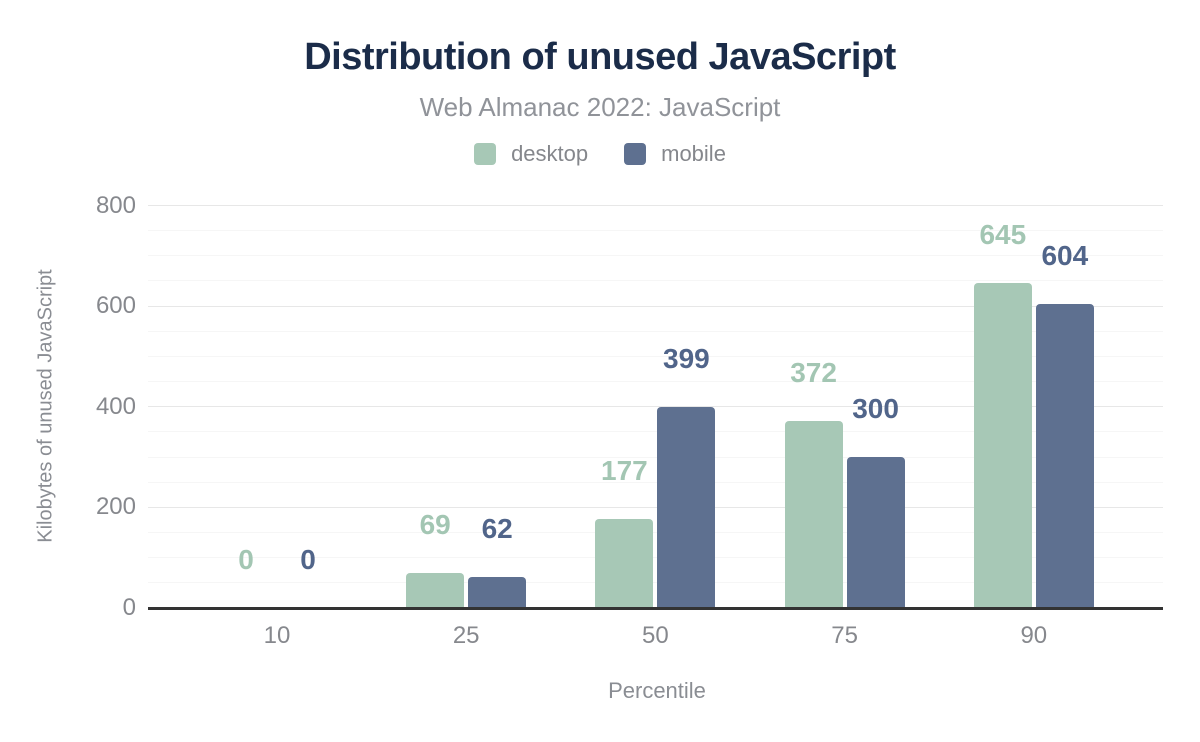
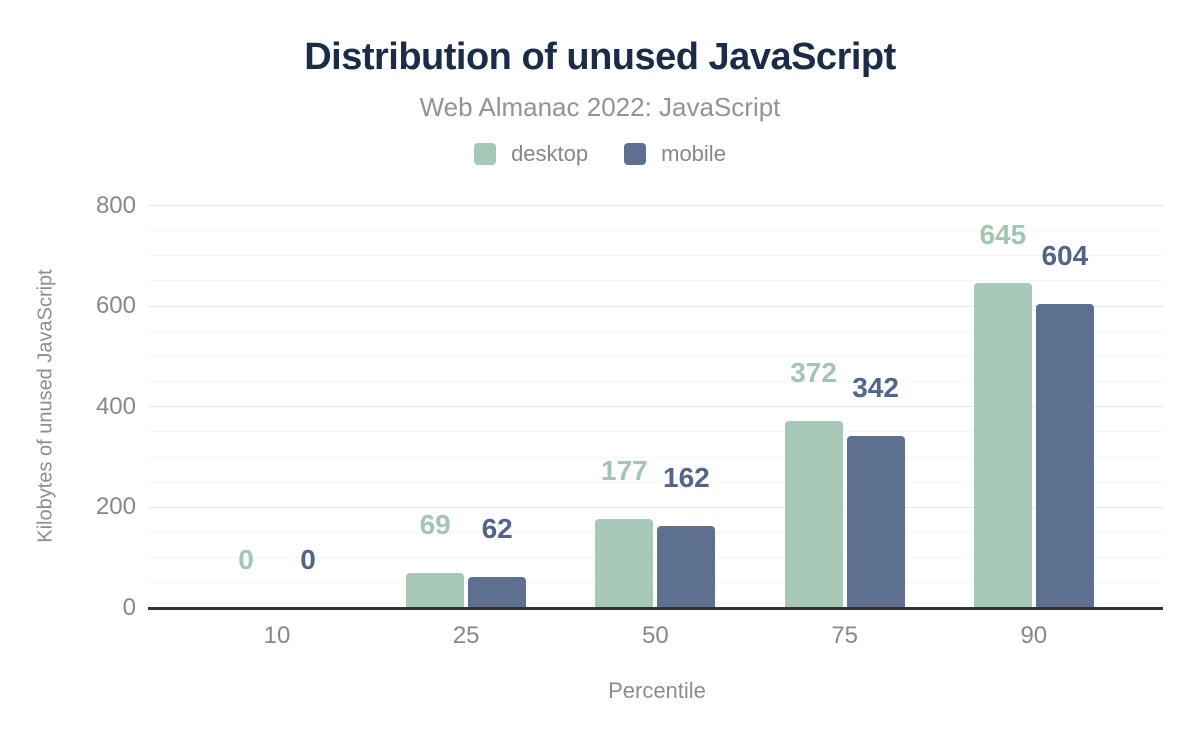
mobile/50: 399 -> 162
mobile/75: 300 -> 342
